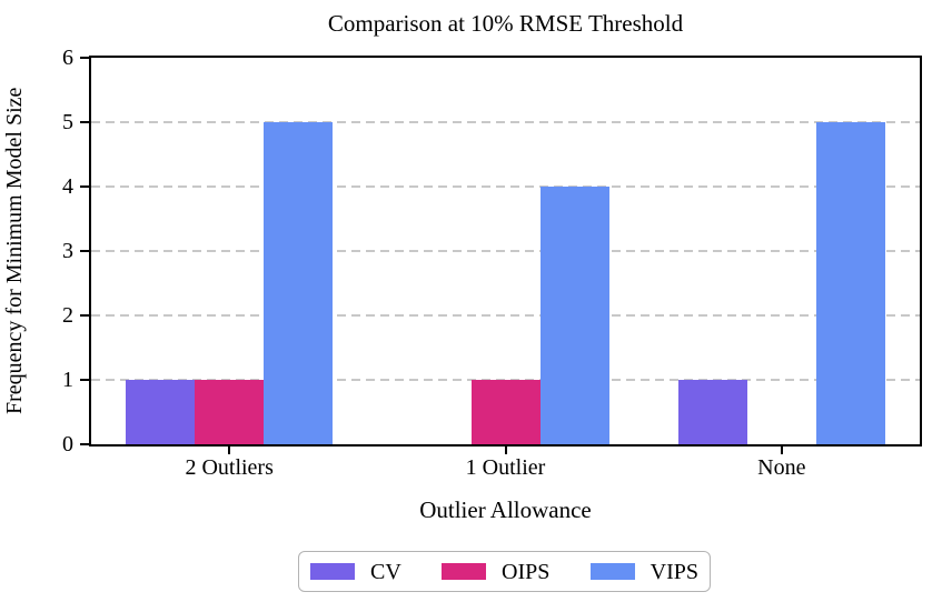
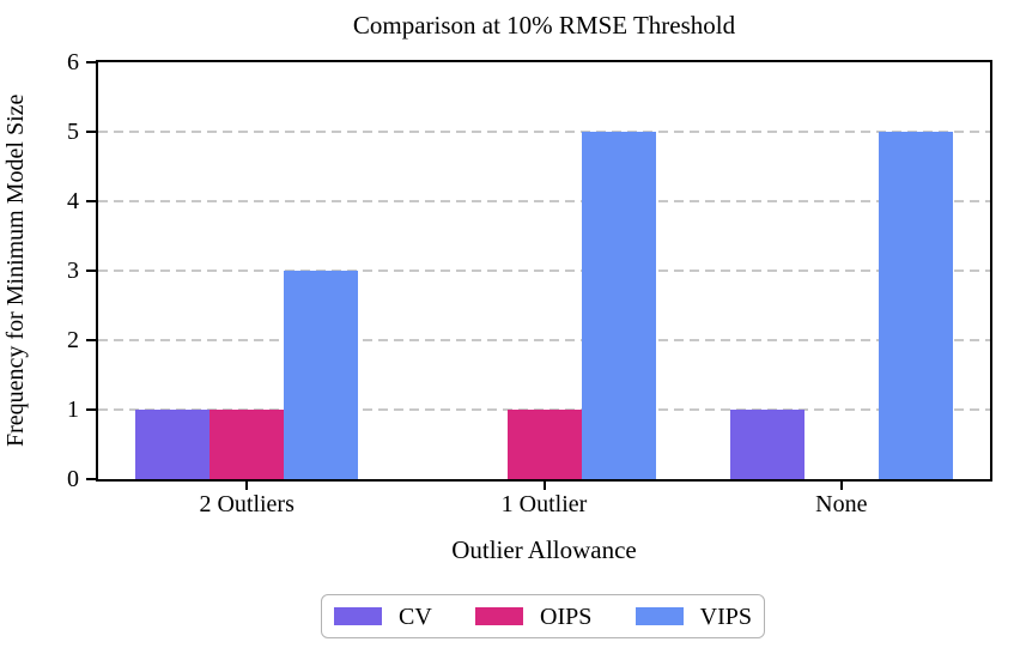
VIPS/2 Outliers: 5 -> 3
VIPS/1 Outlier: 4 -> 5
